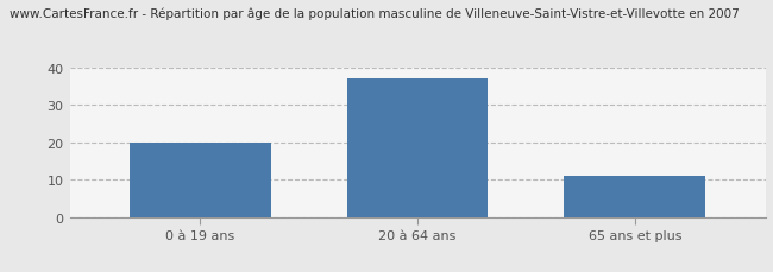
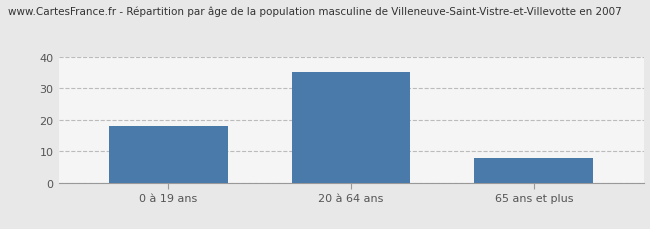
0 à 19 ans: 20 -> 18
20 à 64 ans: 37 -> 35
65 ans et plus: 11 -> 8
